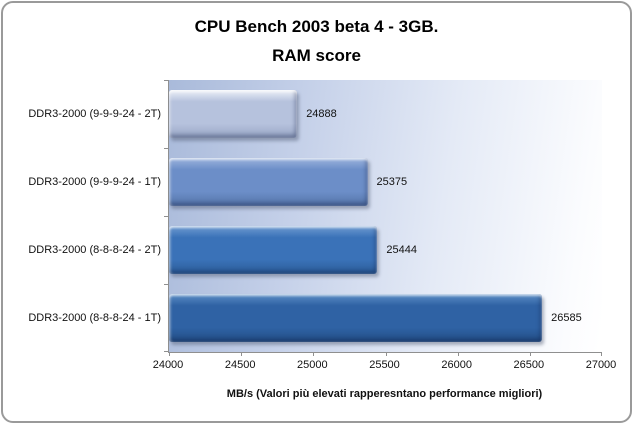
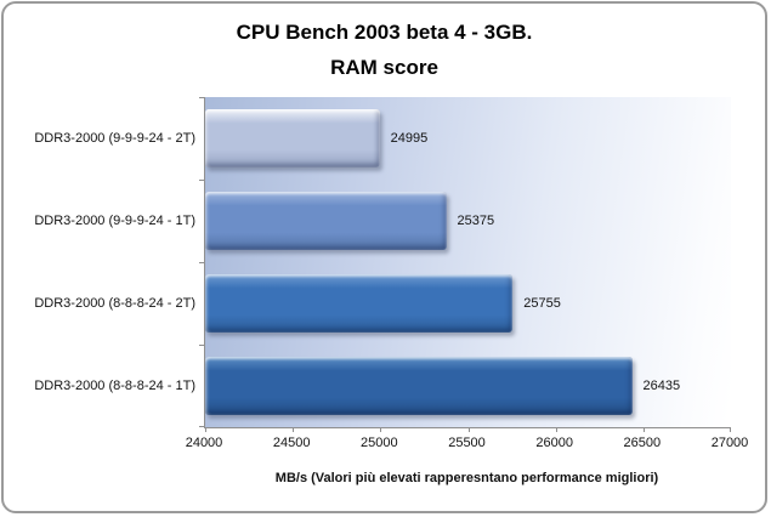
DDR3-2000 (9-9-9-24 - 2T): 24888 -> 24995
DDR3-2000 (8-8-8-24 - 2T): 25444 -> 25755
DDR3-2000 (8-8-8-24 - 1T): 26585 -> 26435
